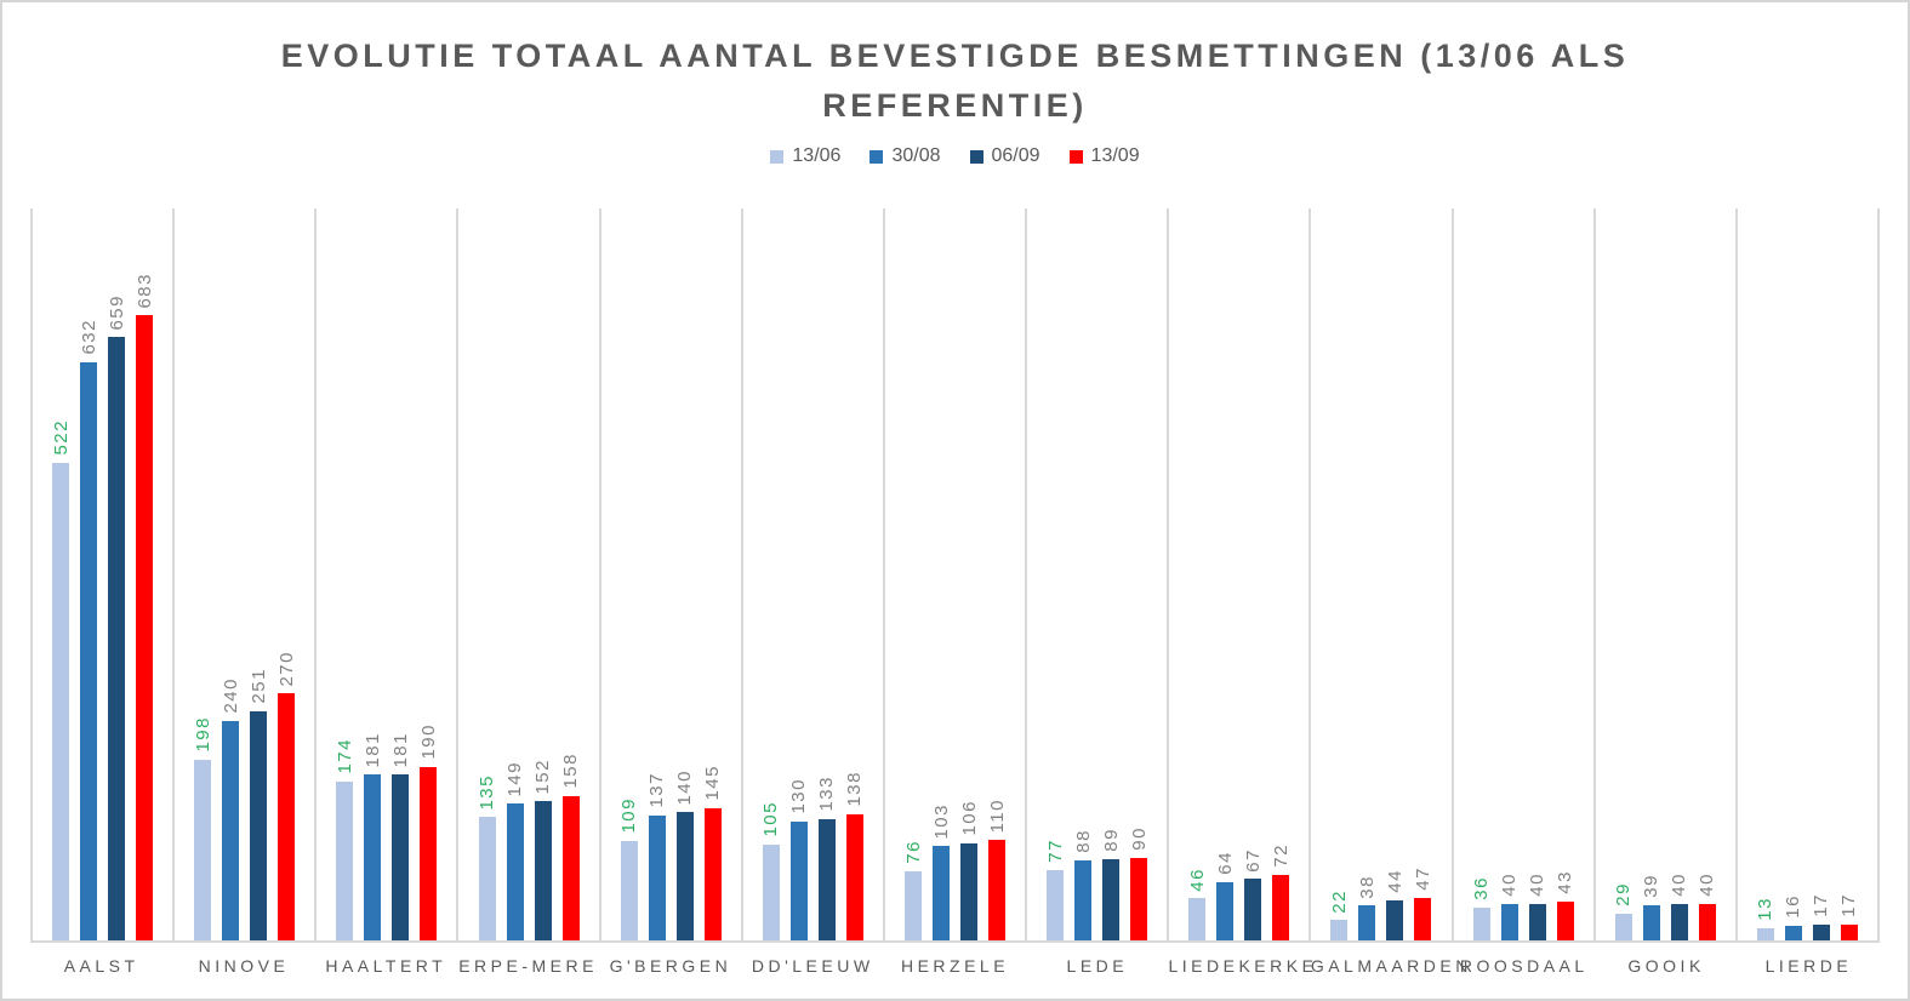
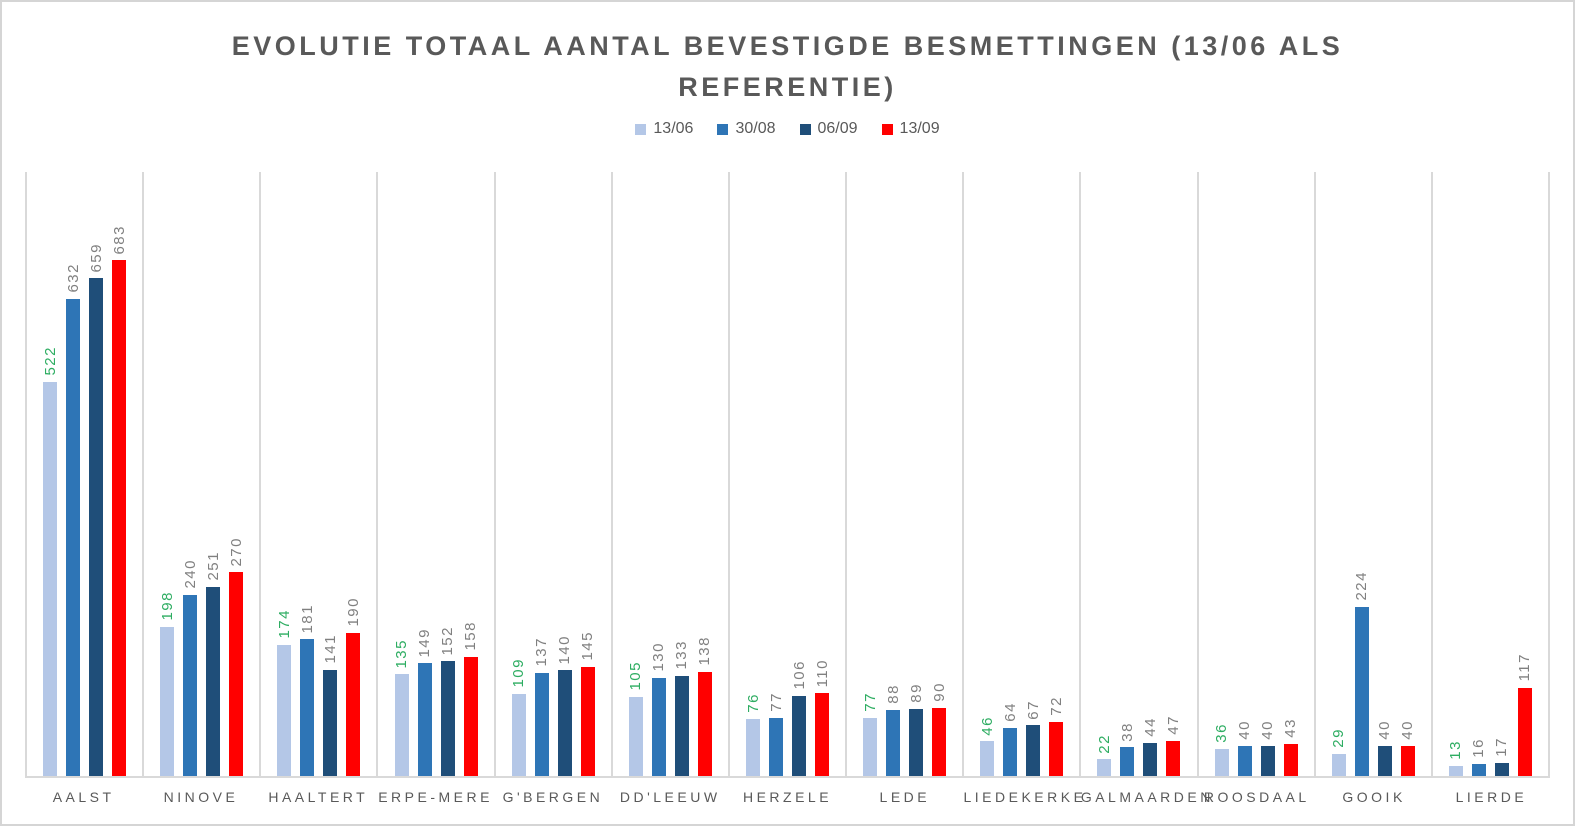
06/09/HAALTERT: 181 -> 141
30/08/HERZELE: 103 -> 77
30/08/GOOIK: 39 -> 224
13/09/LIERDE: 17 -> 117
